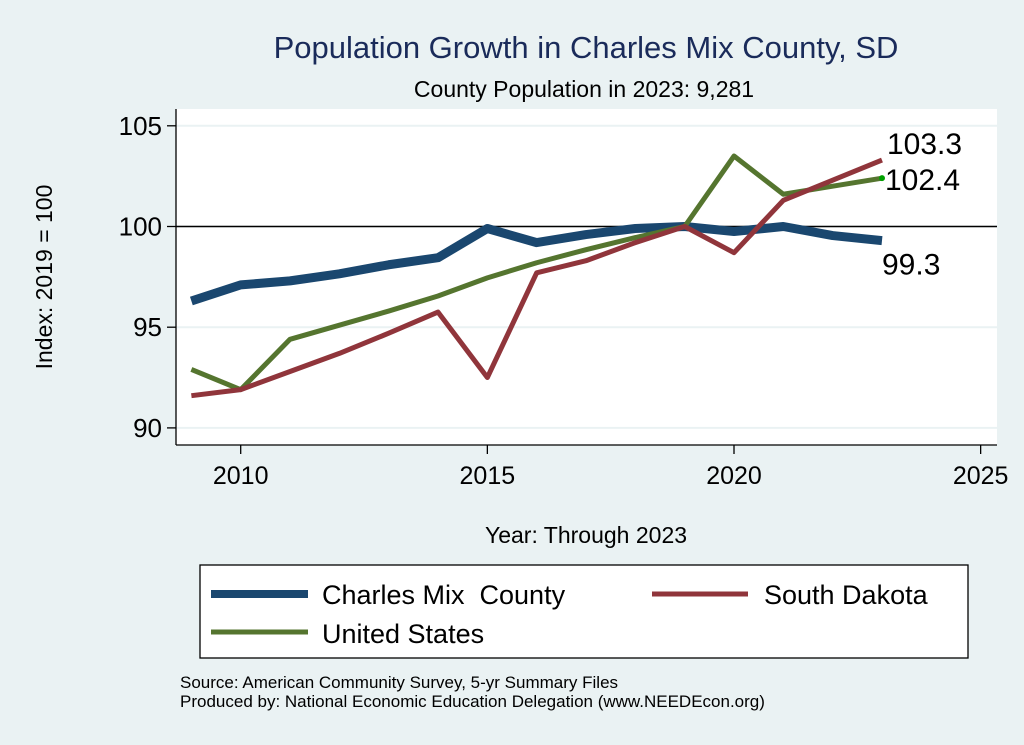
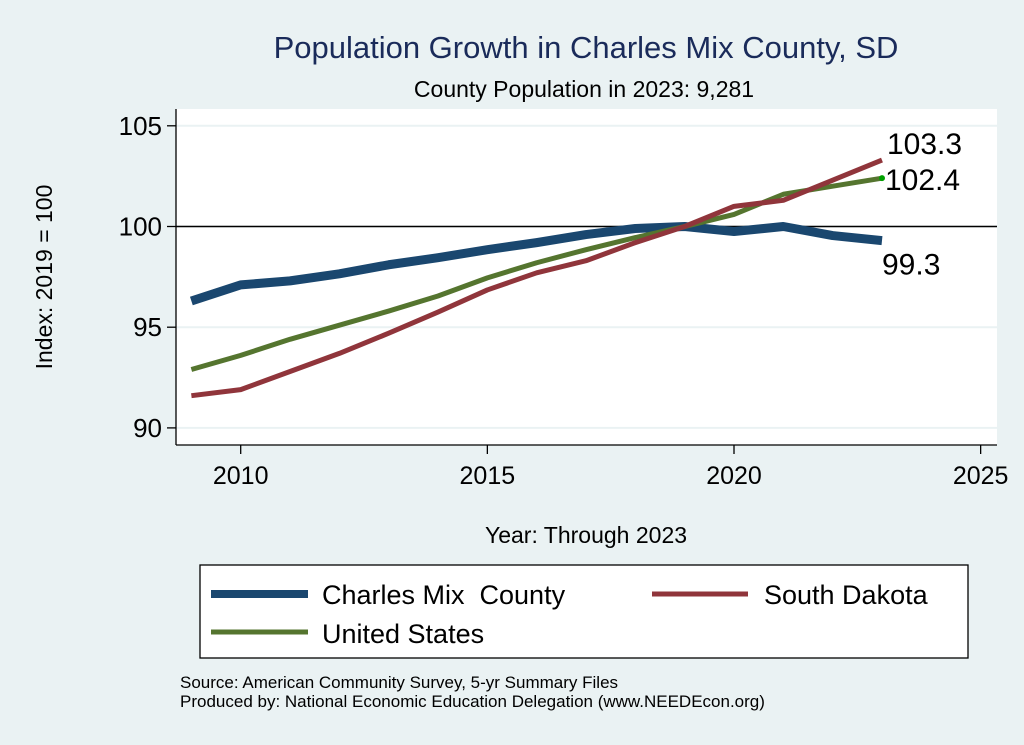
United States/2010: 91.9 -> 93.6
Charles Mix County/2015: 99.9 -> 98.8
South Dakota/2015: 92.5 -> 96.8
South Dakota/2020: 98.7 -> 101.0
United States/2020: 103.5 -> 100.6
